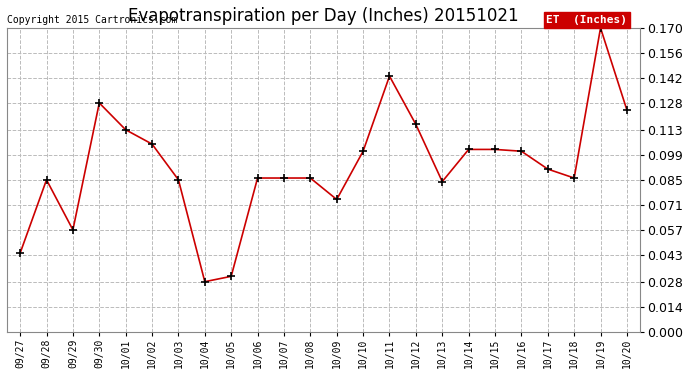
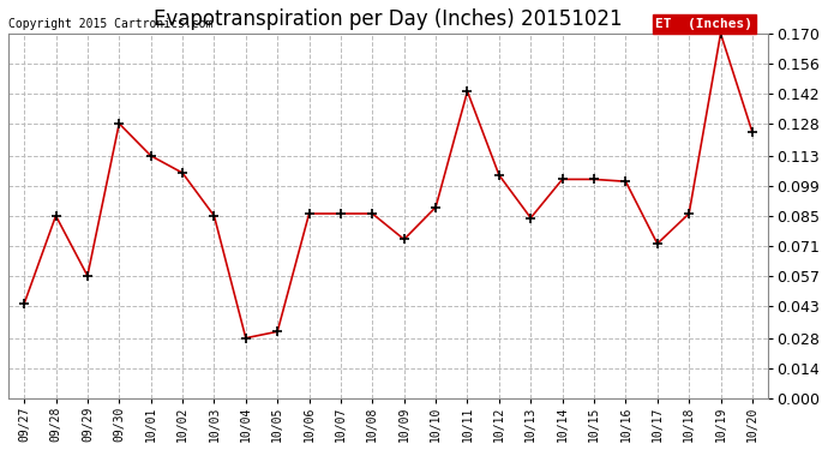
10/10: 0.101 -> 0.089
10/12: 0.116 -> 0.104
10/17: 0.091 -> 0.072
